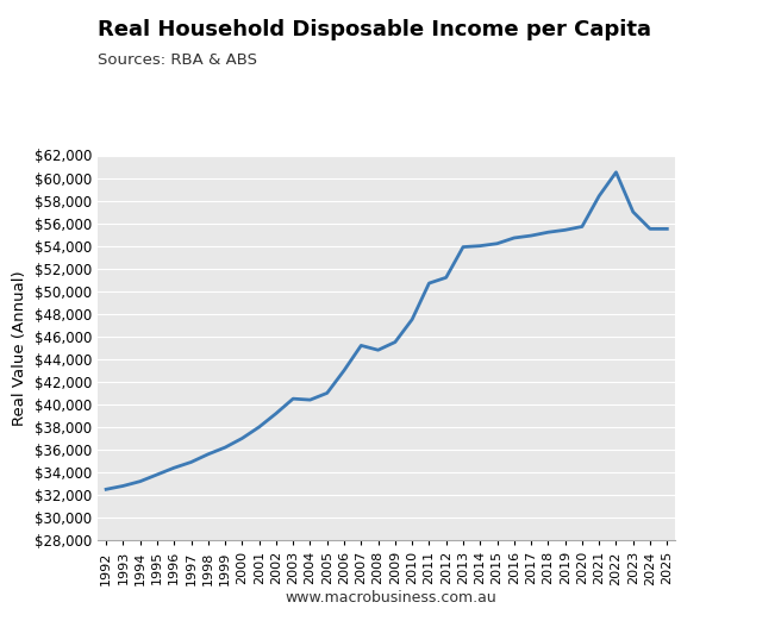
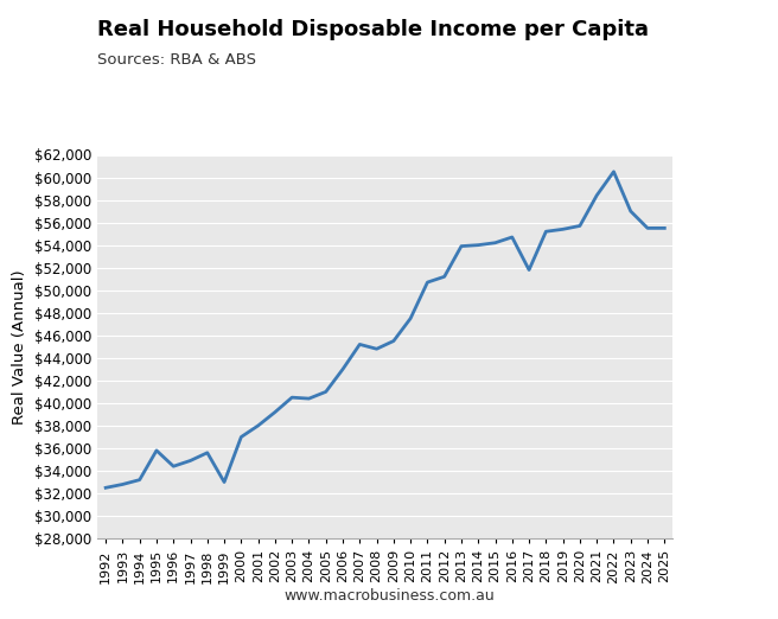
1995: $33,800 -> $35,800
1999: $36,200 -> $33,000
2017: $54,900 -> $51,800
